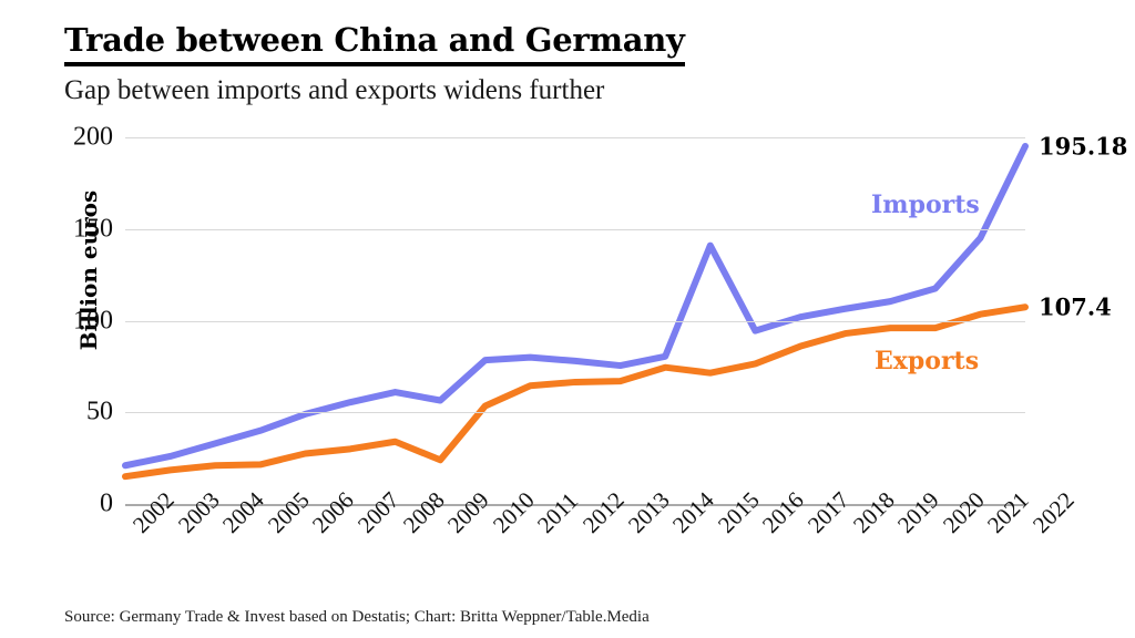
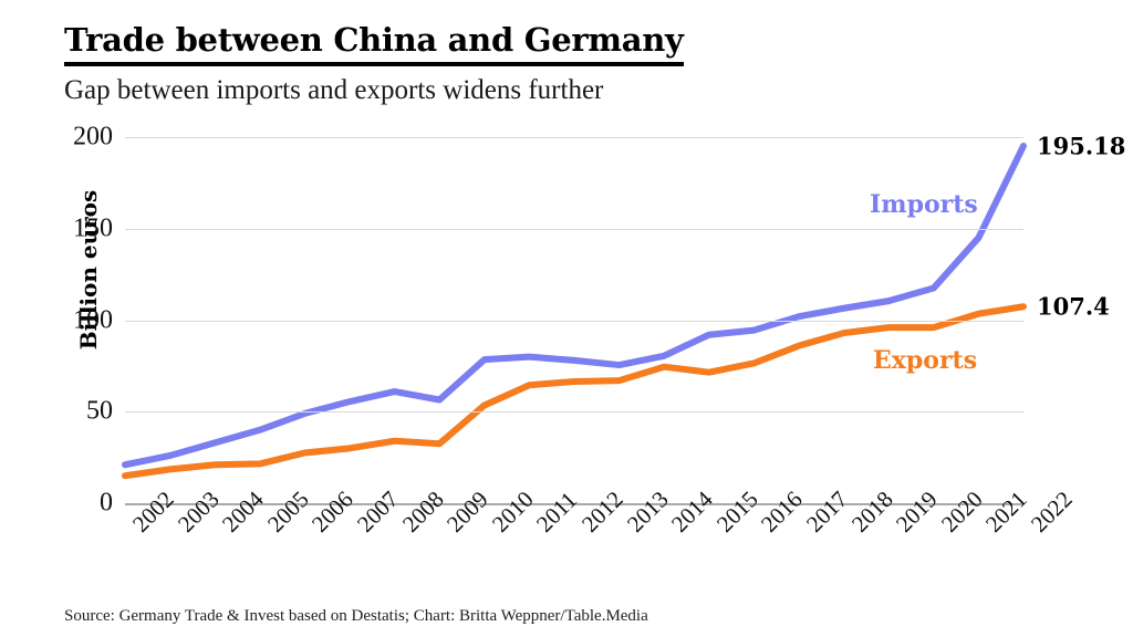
Exports/2009: 24 -> 32
Imports/2015: 141 -> 92
